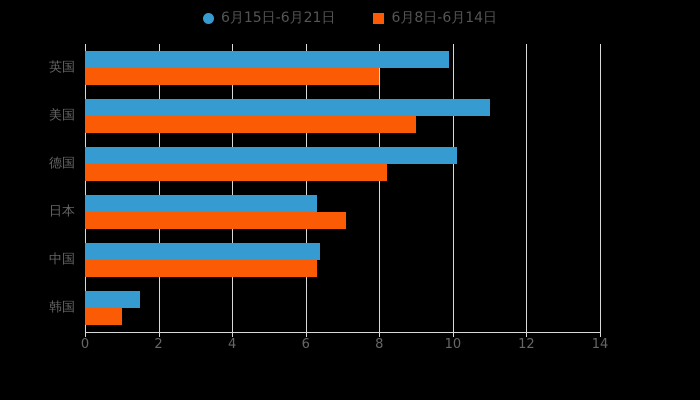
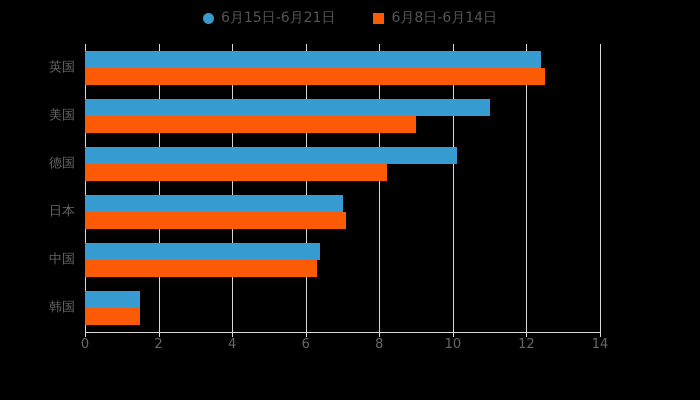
6月15日-6月21日/英国: 9.9 -> 12.4
6月8日-6月14日/英国: 8.0 -> 12.5
6月15日-6月21日/日本: 6.3 -> 7.0
6月8日-6月14日/韩国: 1.0 -> 1.5
